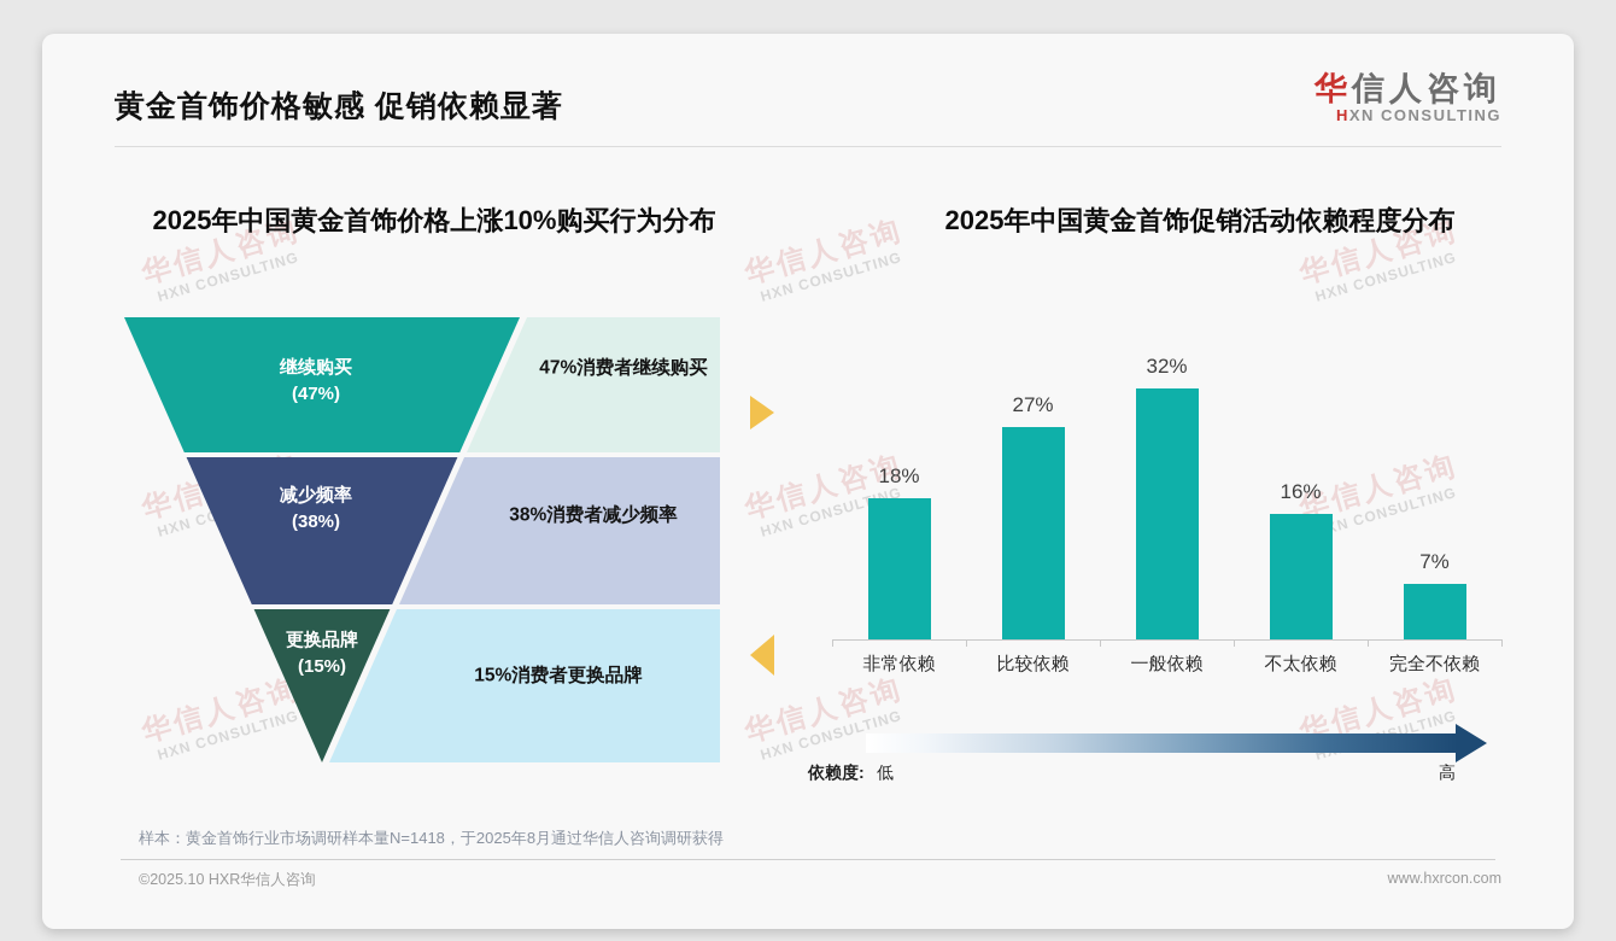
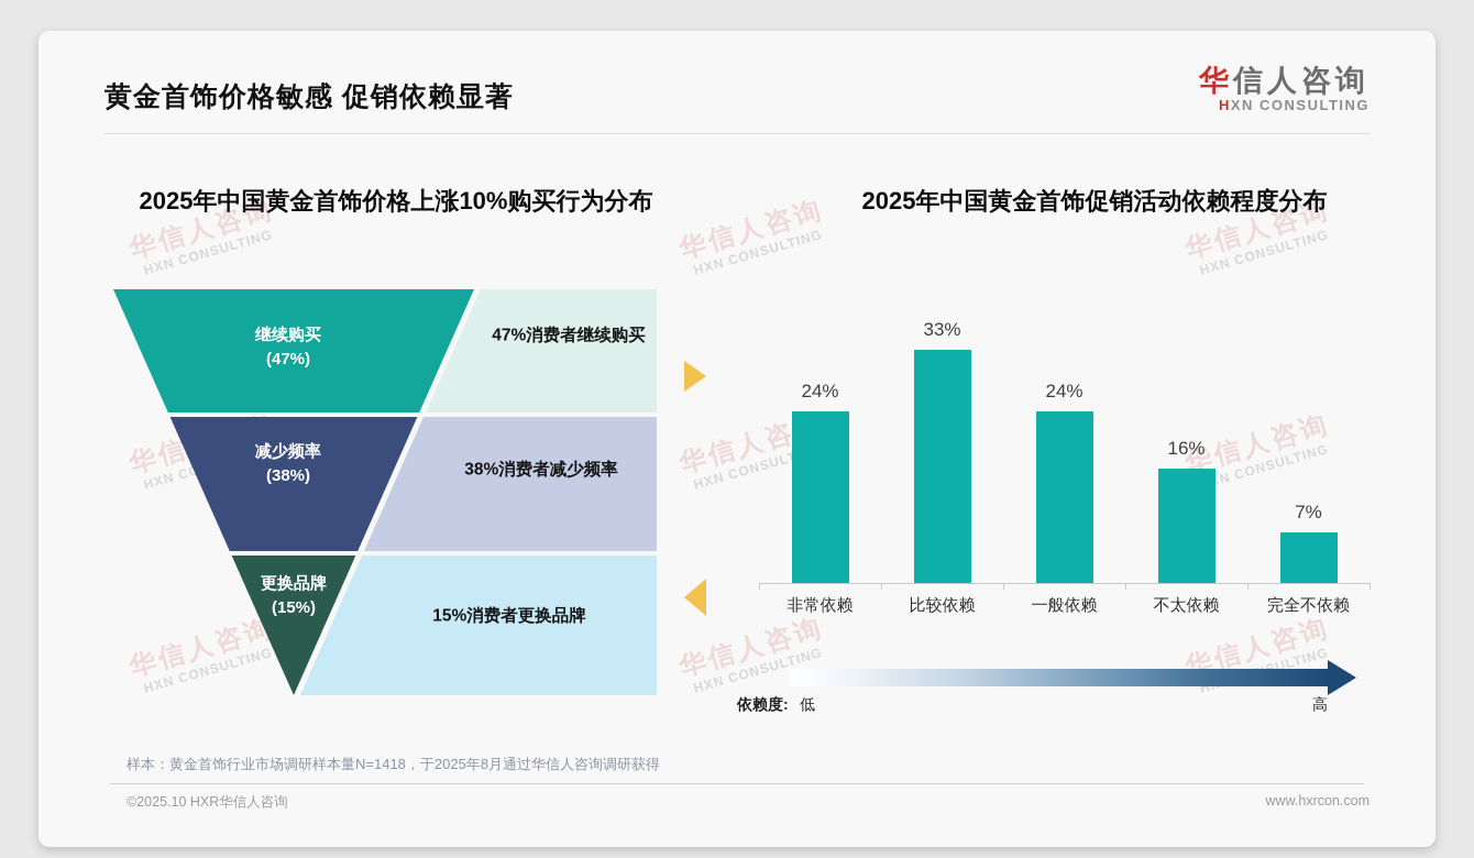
2025年中国黄金首饰促销活动依赖程度分布/非常依赖: 18% -> 24%
2025年中国黄金首饰促销活动依赖程度分布/比较依赖: 27% -> 33%
2025年中国黄金首饰促销活动依赖程度分布/一般依赖: 32% -> 24%
